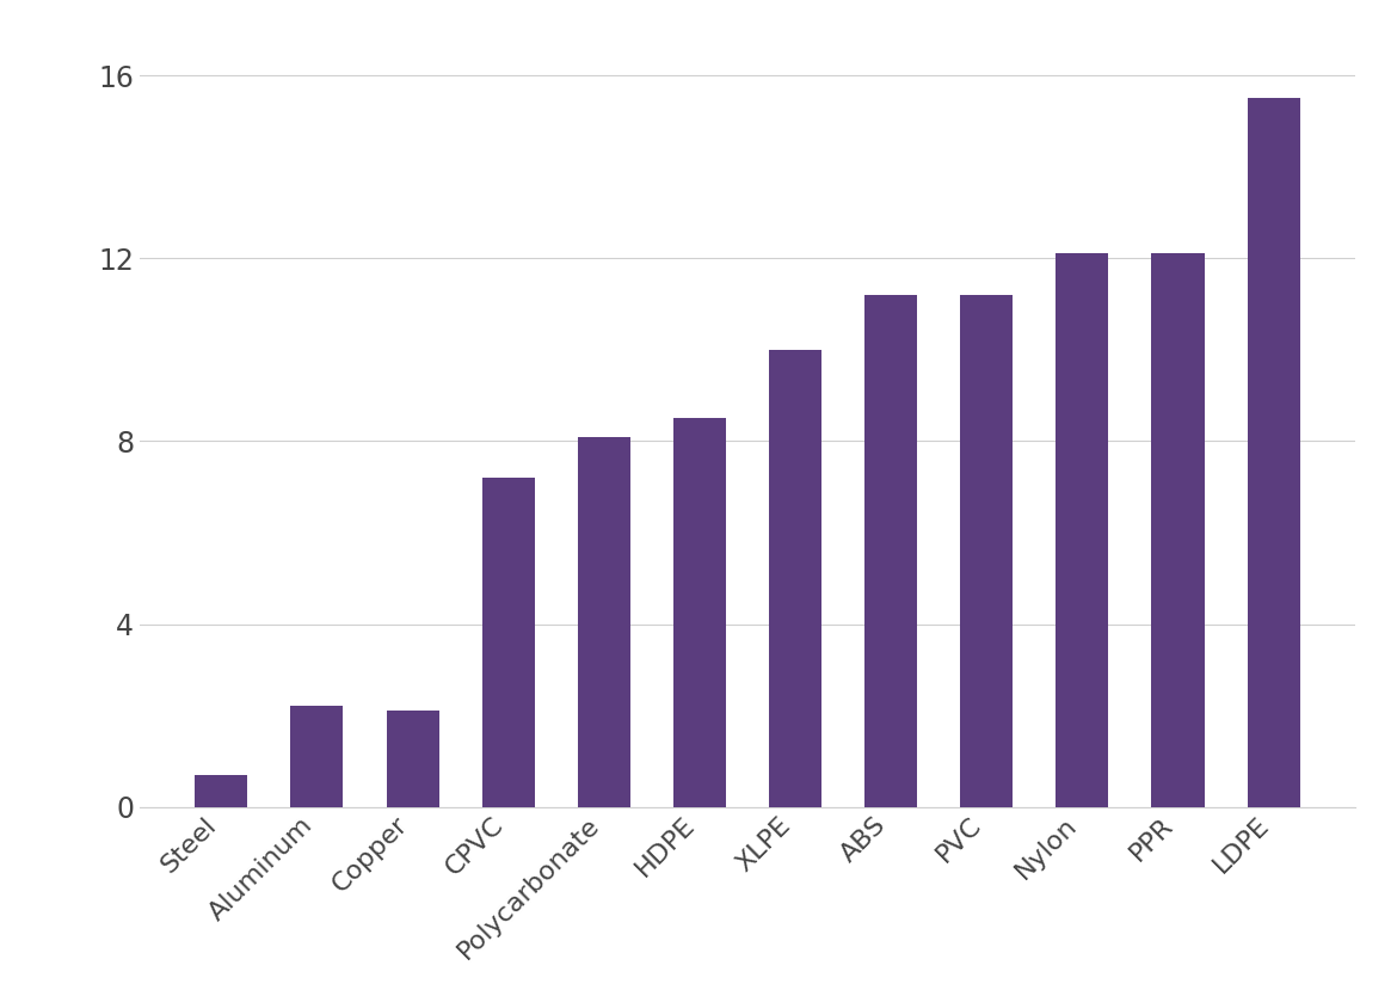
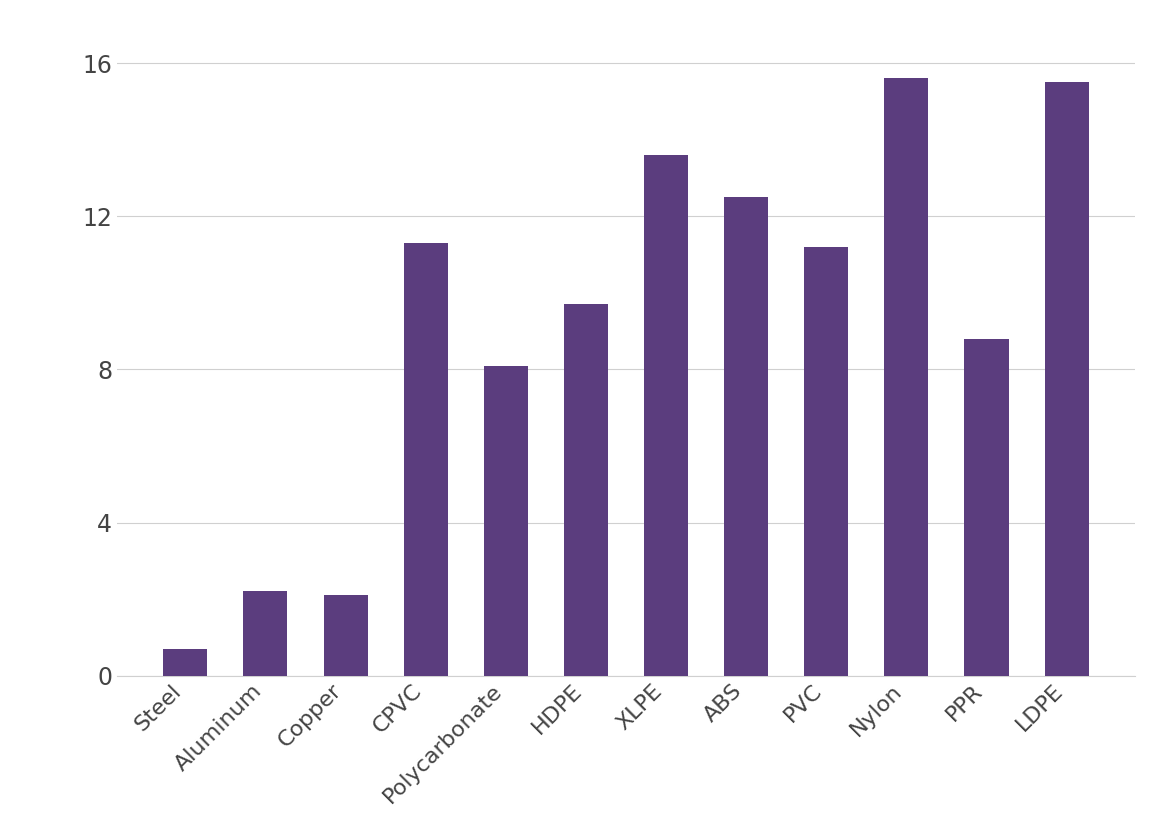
CPVC: 7.2 -> 11.3
HDPE: 8.5 -> 9.7
XLPE: 10.0 -> 13.6
ABS: 11.2 -> 12.5
Nylon: 12.1 -> 15.6
PPR: 12.1 -> 8.8
